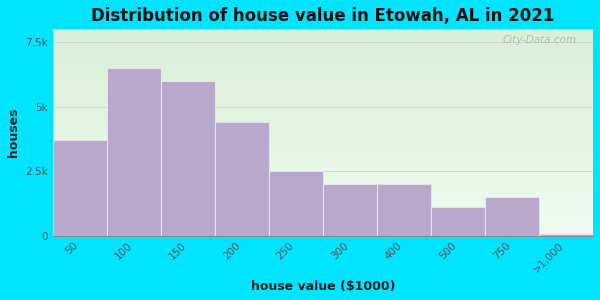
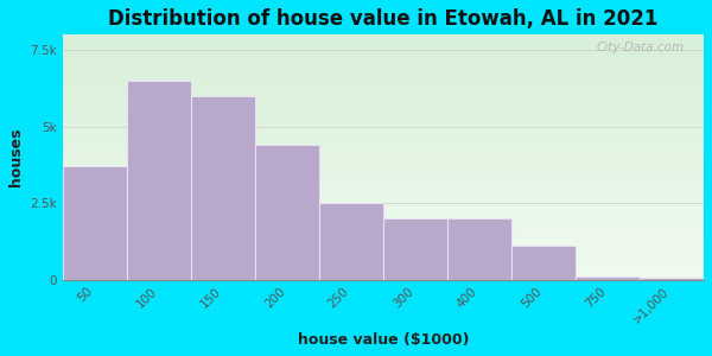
750: 1.50k -> 0.10k
